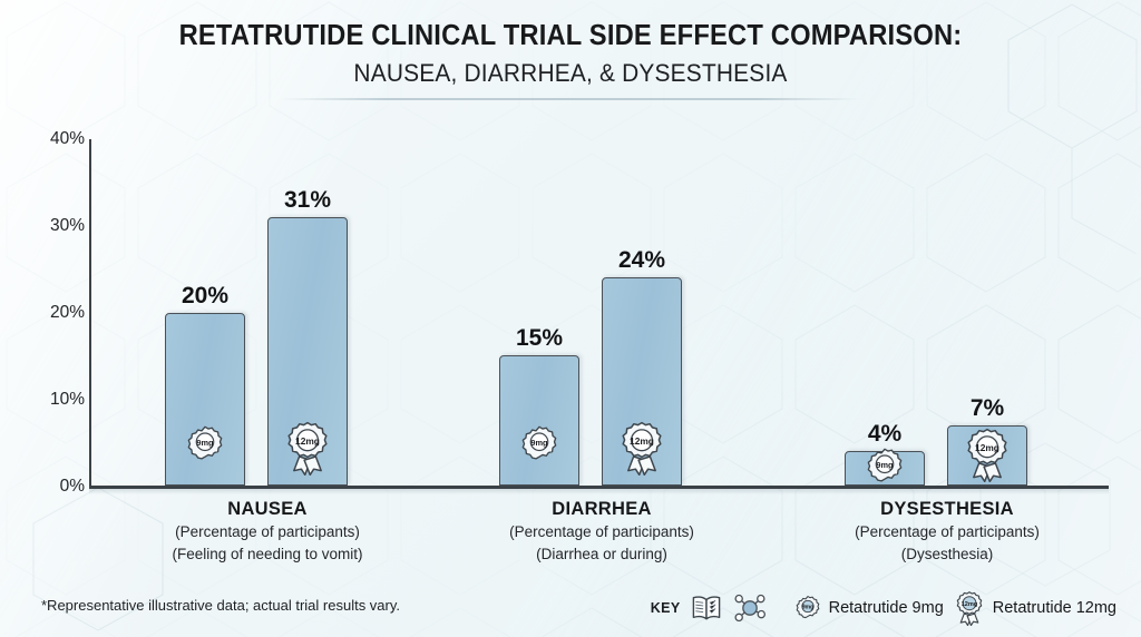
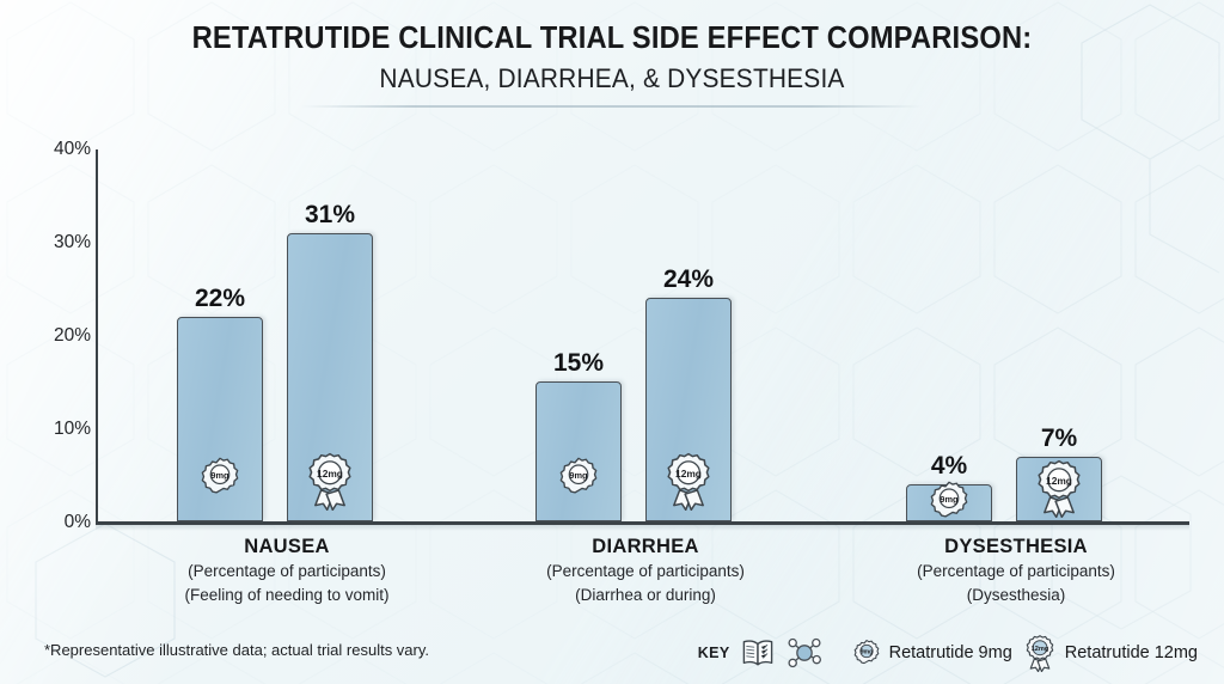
Retatrutide 9mg/NAUSEA: 20% -> 22%
